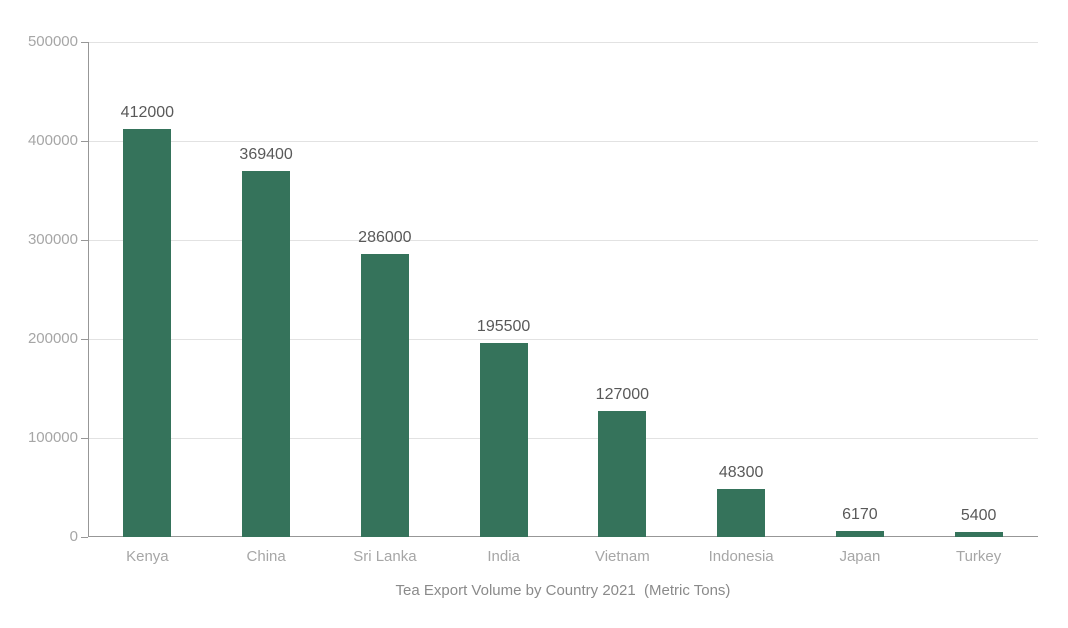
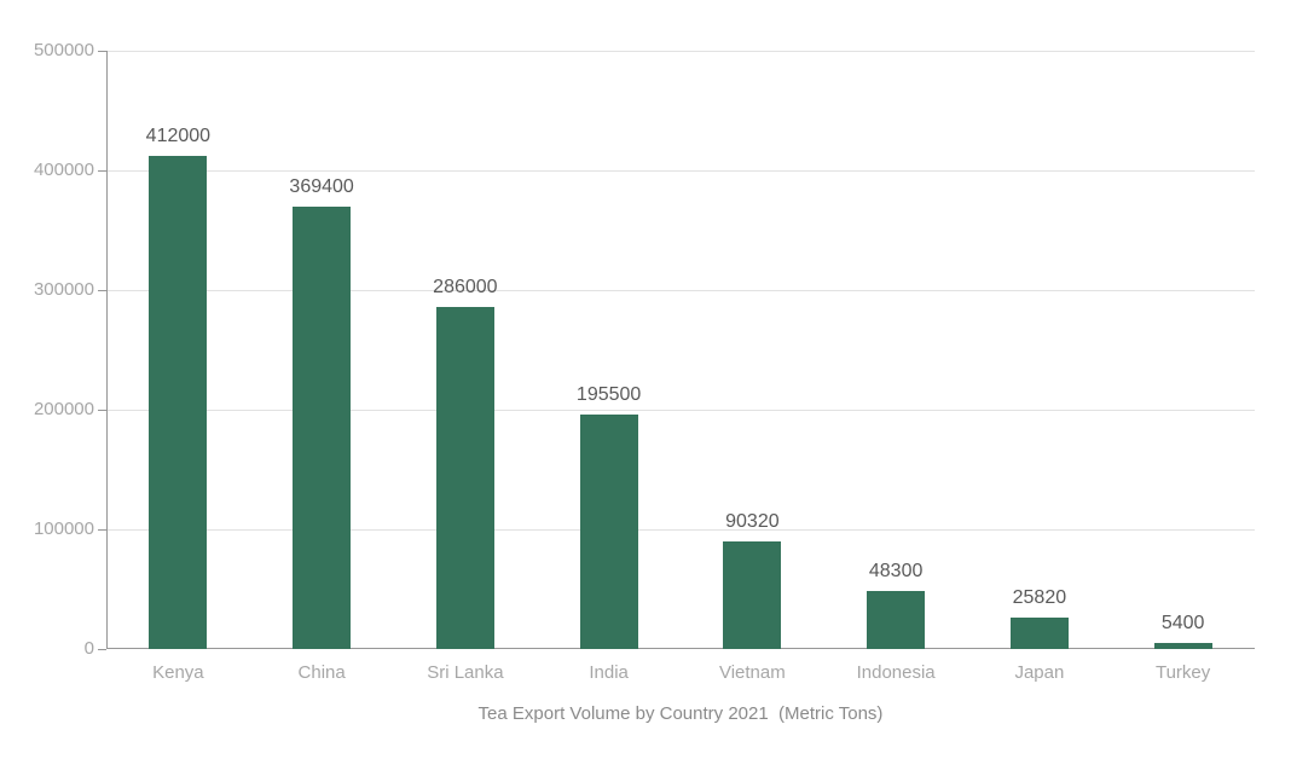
Vietnam: 127000 -> 90320
Japan: 6170 -> 25820
